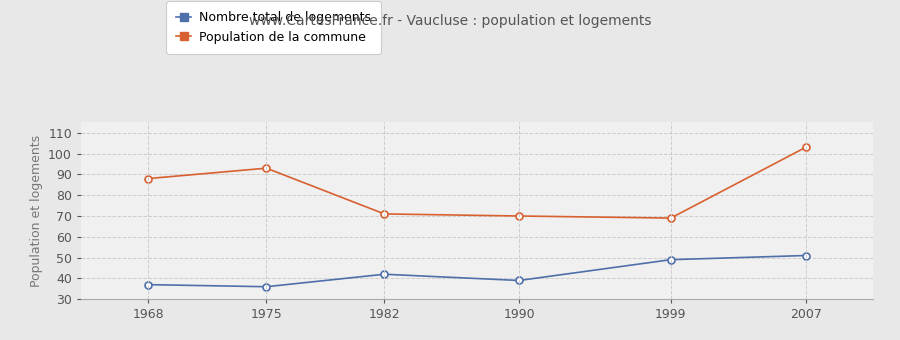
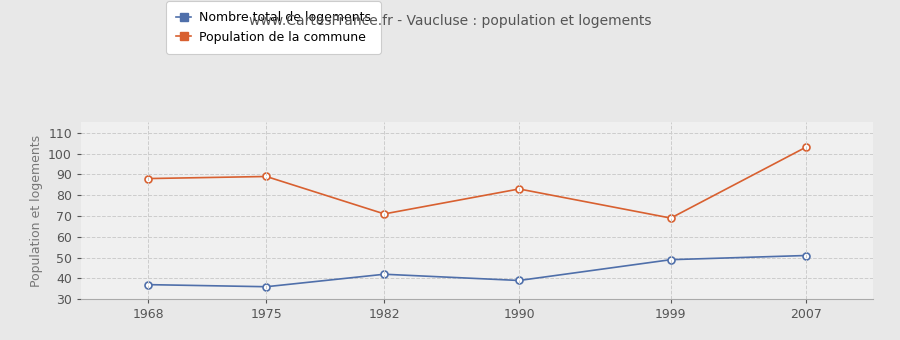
Population de la commune/1975: 93 -> 89
Population de la commune/1990: 70 -> 83
